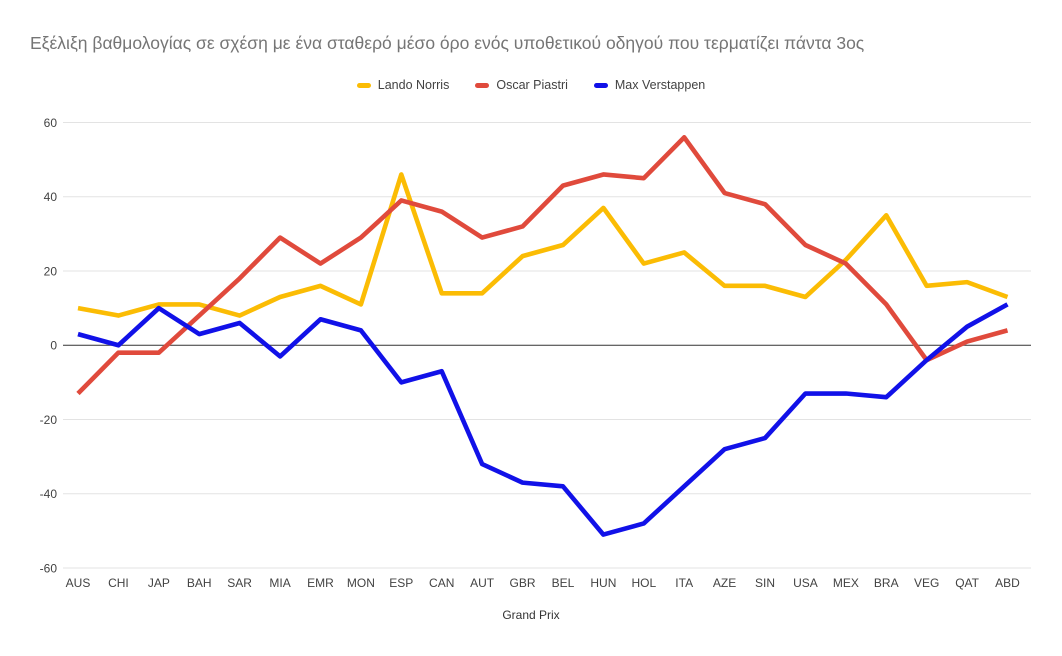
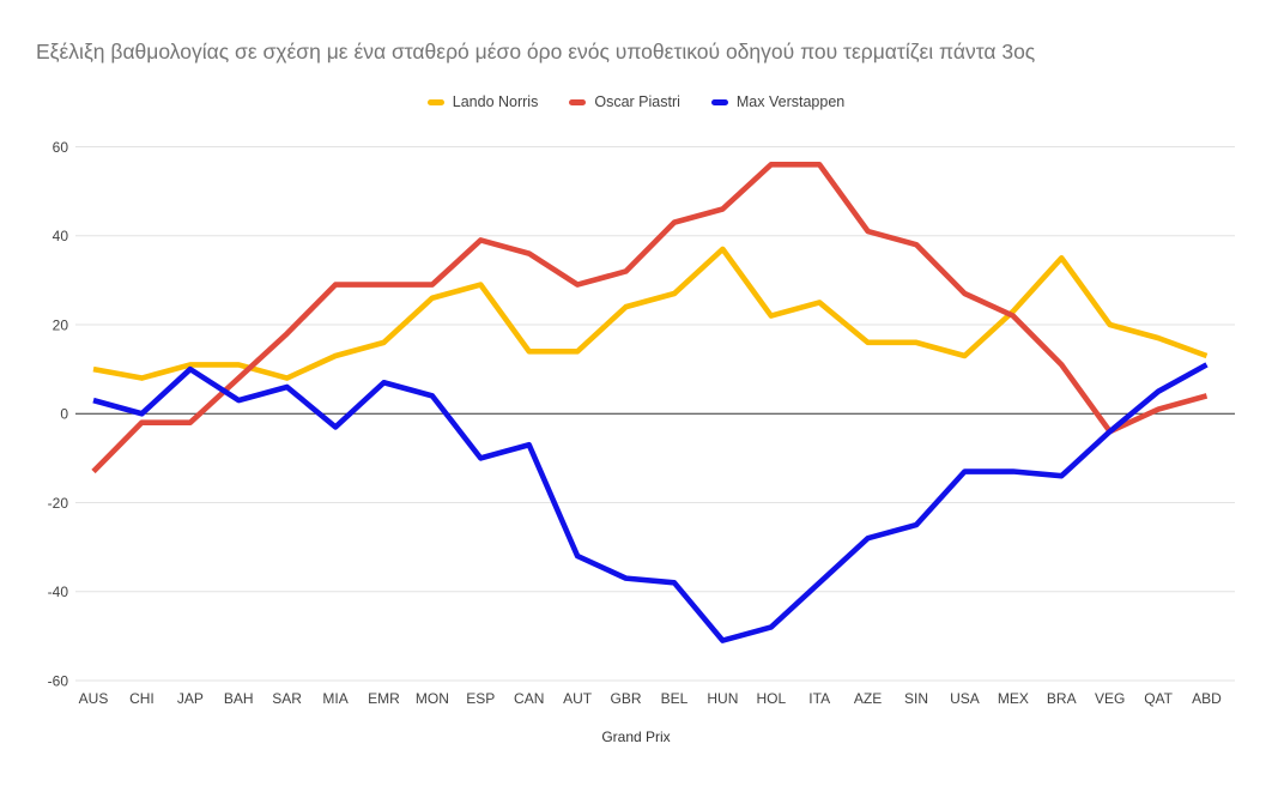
Oscar Piastri/EMR: 22 -> 29
Lando Norris/MON: 11 -> 26
Lando Norris/ESP: 46 -> 29
Oscar Piastri/HOL: 45 -> 56
Lando Norris/VEG: 16 -> 20
